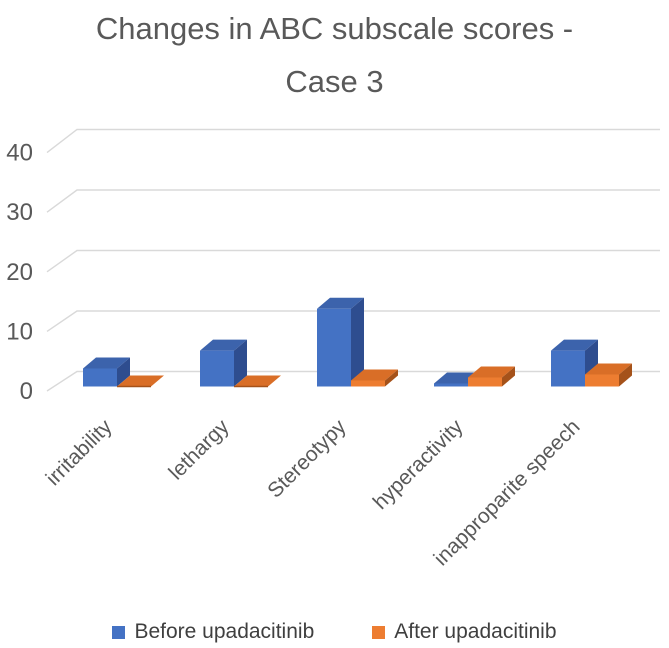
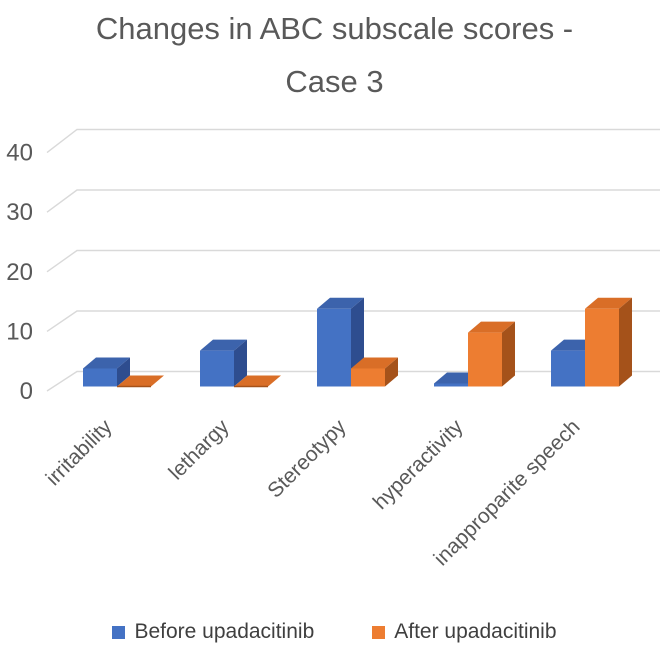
After upadacitinib/Stereotypy: 1 -> 3
After upadacitinib/hyperactivity: 2 -> 9
After upadacitinib/inapproparite speech: 2 -> 13
